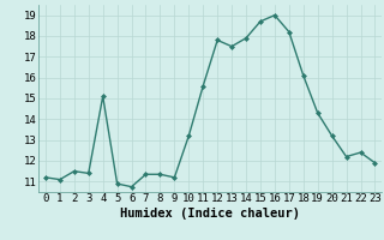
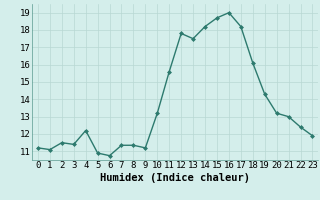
4: 15.1 -> 12.2
14: 17.9 -> 18.2
21: 12.2 -> 13.0
